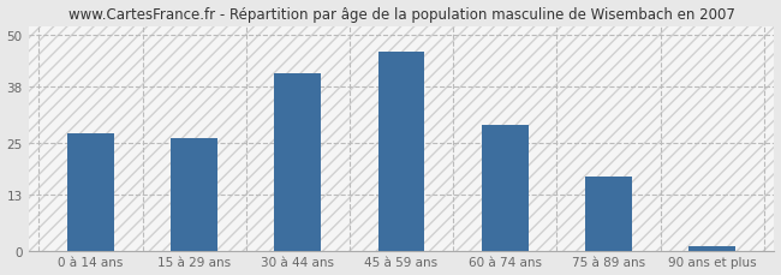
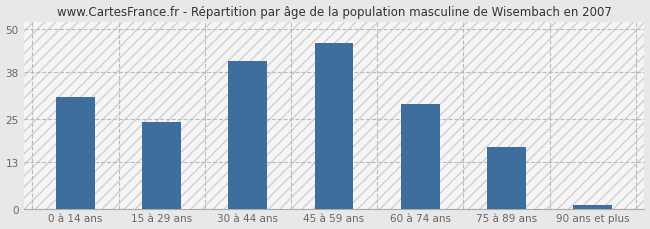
0 à 14 ans: 27 -> 31
15 à 29 ans: 26 -> 24
